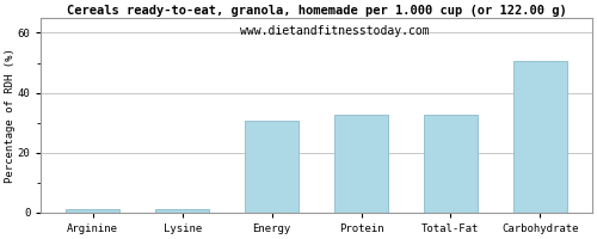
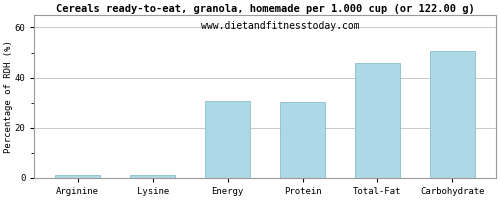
Protein: 32.5 -> 30.2
Total-Fat: 32.5 -> 46.0
